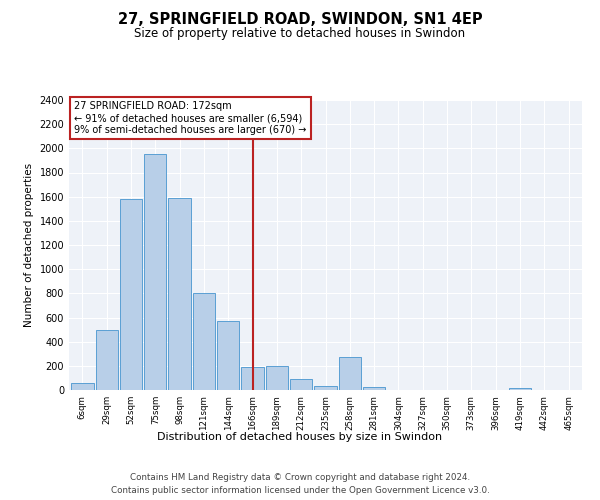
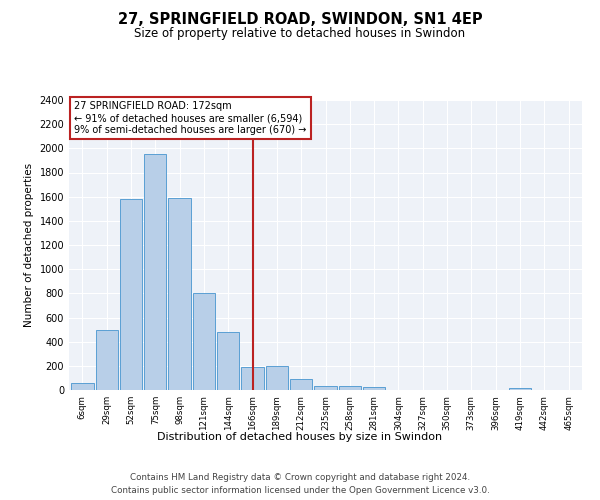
144sqm: 570 -> 480
258sqm: 270 -> 30
